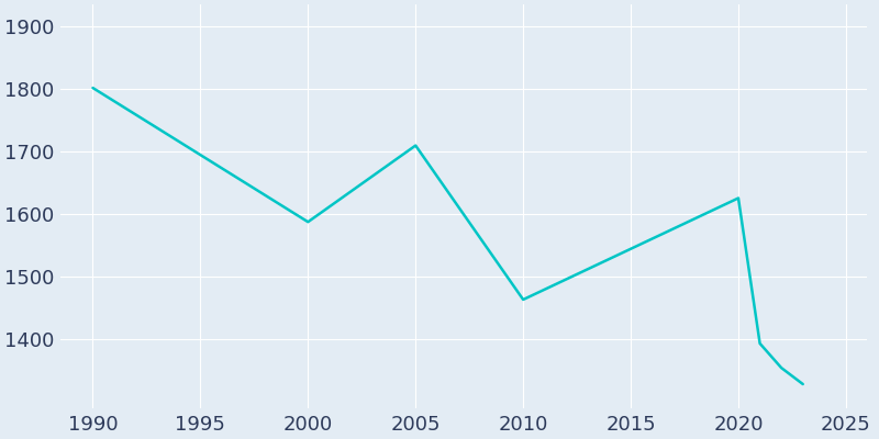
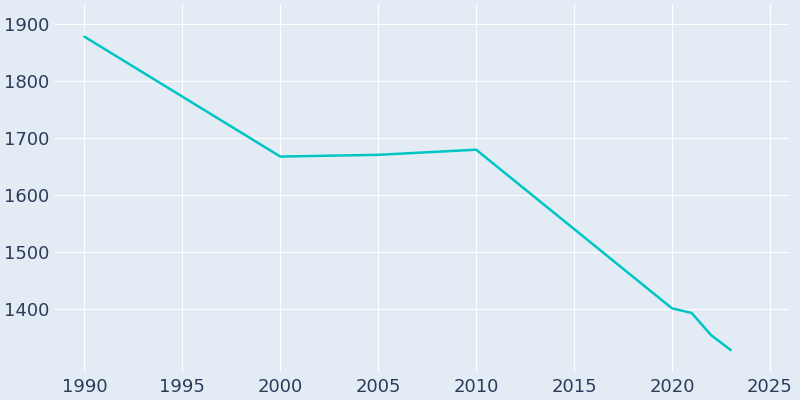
1990: 1802 -> 1878
2000: 1588 -> 1668
2005: 1710 -> 1671
2010: 1464 -> 1680
2020: 1626 -> 1402
